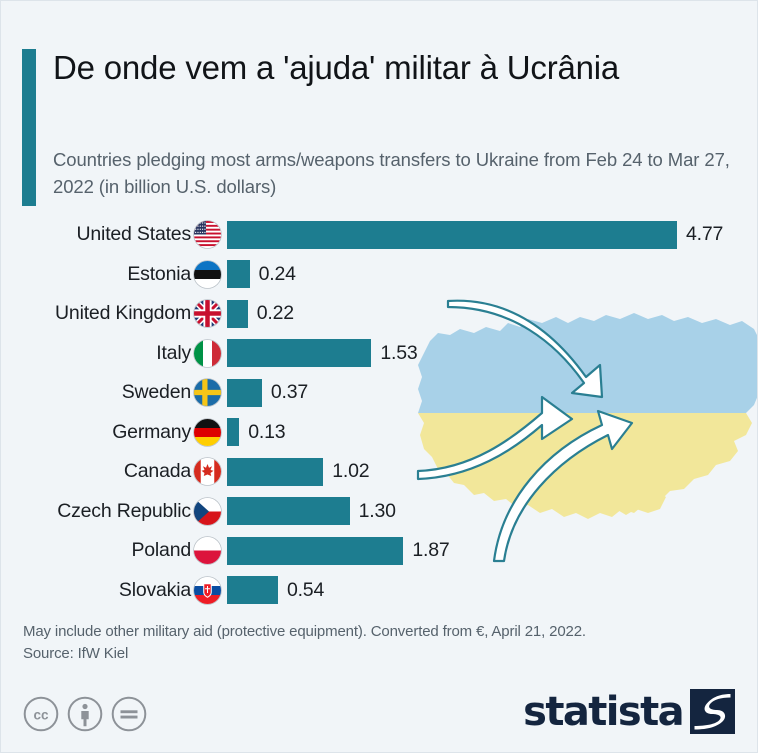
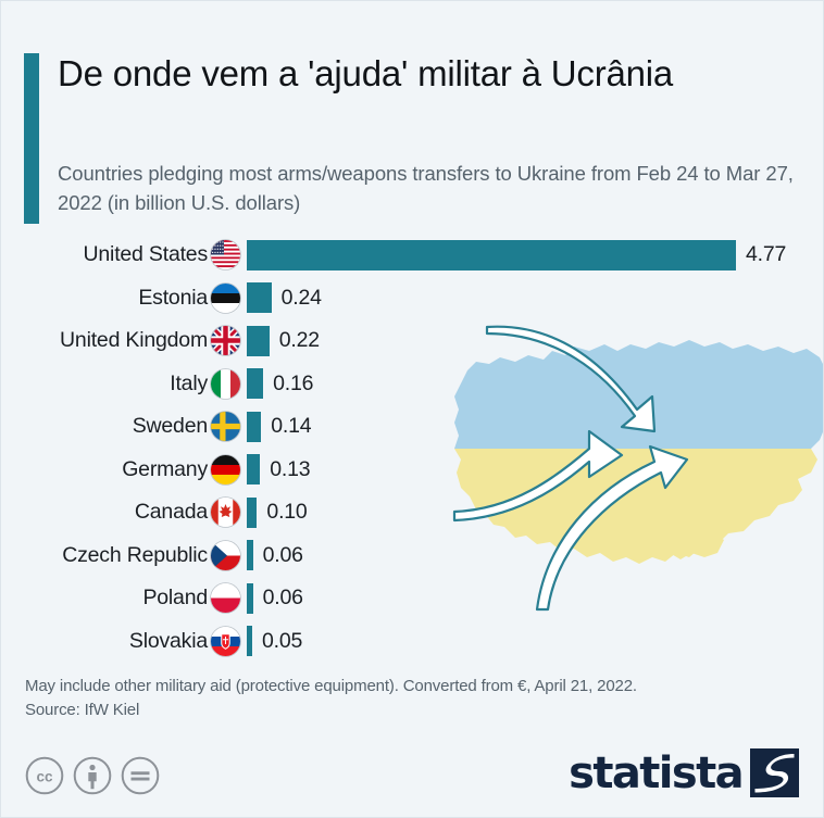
Italy: 1.53 -> 0.16
Sweden: 0.37 -> 0.14
Canada: 1.02 -> 0.10
Czech Republic: 1.30 -> 0.06
Poland: 1.87 -> 0.06
Slovakia: 0.54 -> 0.05
